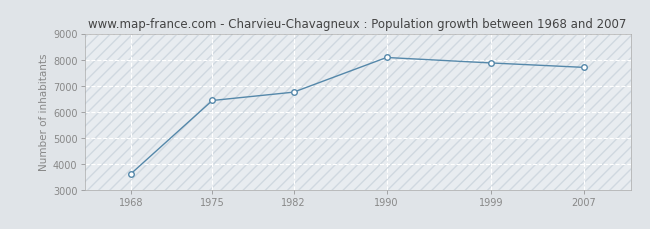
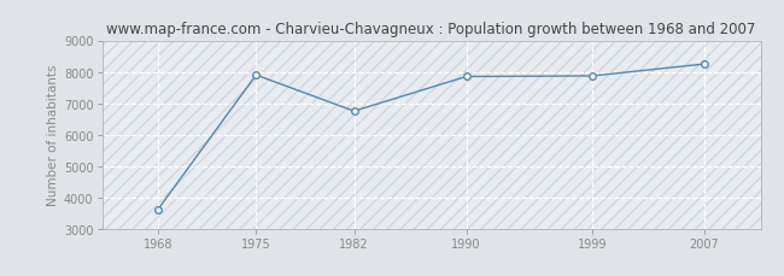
1975: 6430 -> 7900
1990: 8080 -> 7850
2007: 7700 -> 8250
